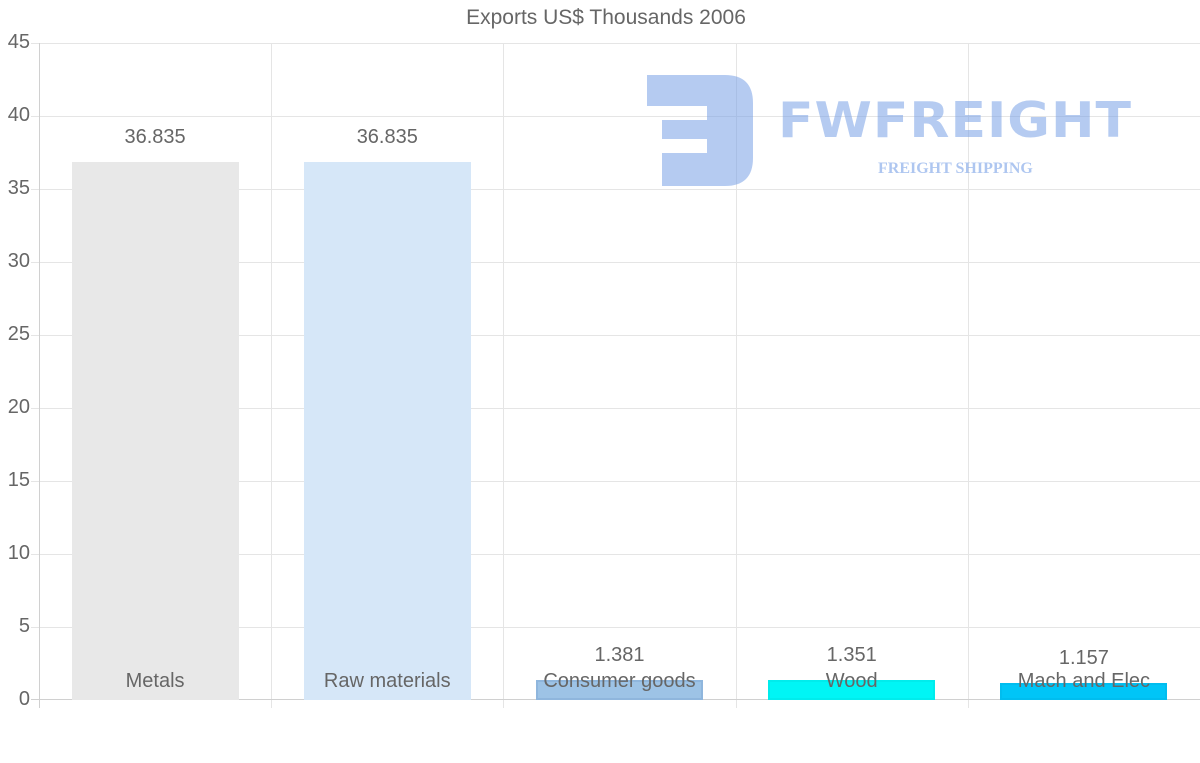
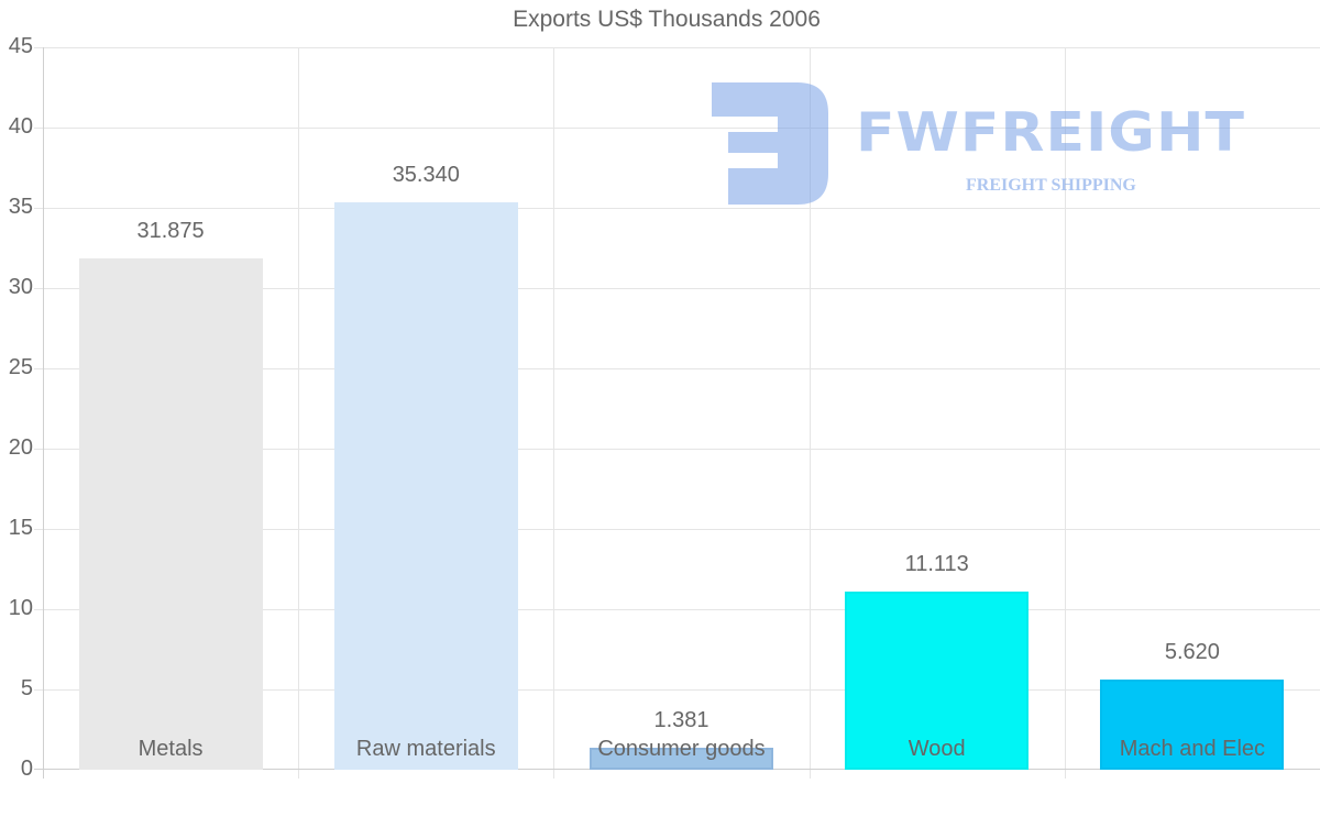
Metals: 36.835 -> 31.875
Raw materials: 36.835 -> 35.340
Wood: 1.351 -> 11.113
Mach and Elec: 1.157 -> 5.620
